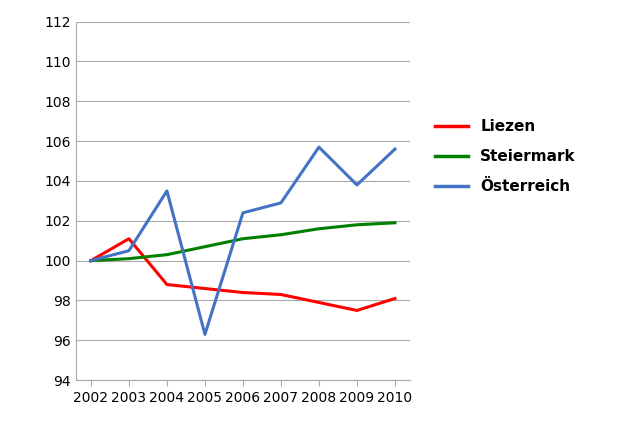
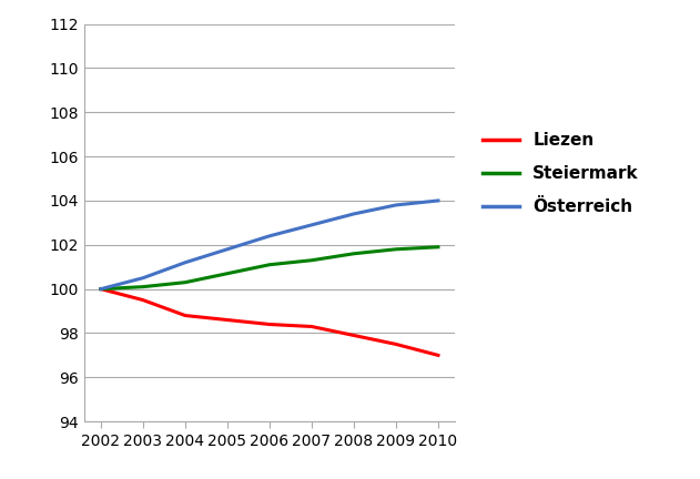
Liezen/2003: 101.1 -> 99.5
Österreich/2004: 103.5 -> 101.2
Österreich/2005: 96.3 -> 101.8
Österreich/2008: 105.7 -> 103.4
Liezen/2010: 98.1 -> 97.0
Österreich/2010: 105.6 -> 104.0
